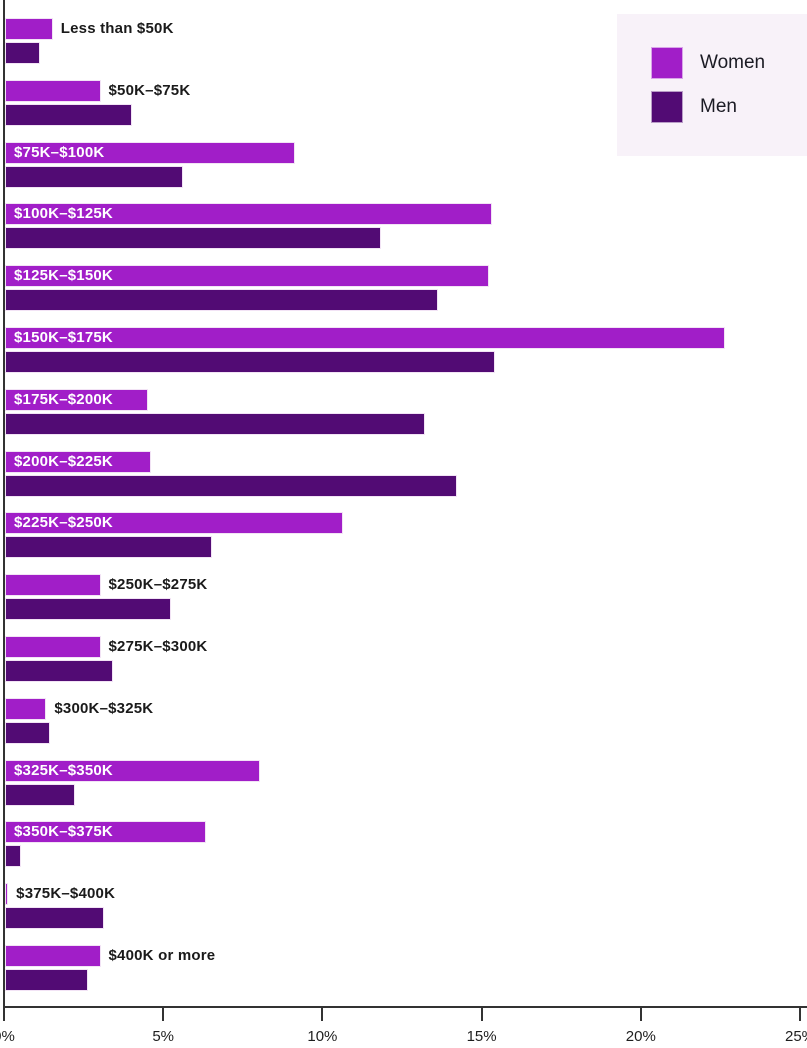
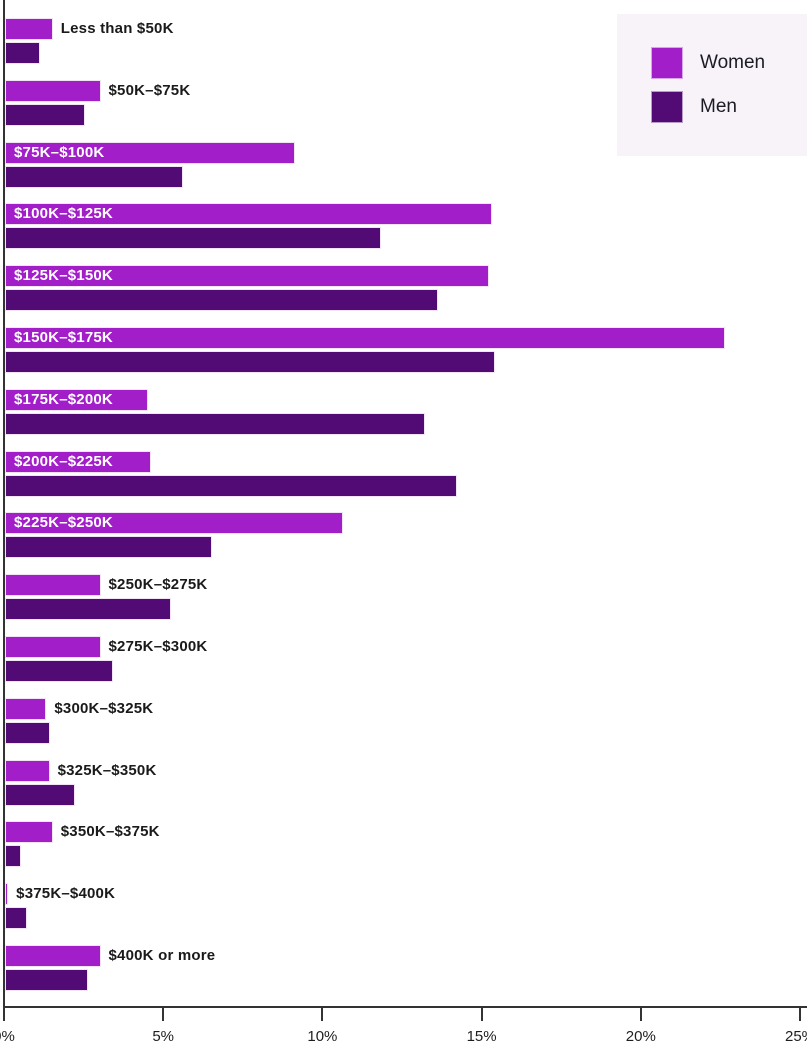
Men/$50K–$75K: 4.0% -> 2.5%
Women/$325K–$350K: 8.0% -> 1.4%
Women/$350K–$375K: 6.3% -> 1.5%
Men/$375K–$400K: 3.1% -> 0.7%
